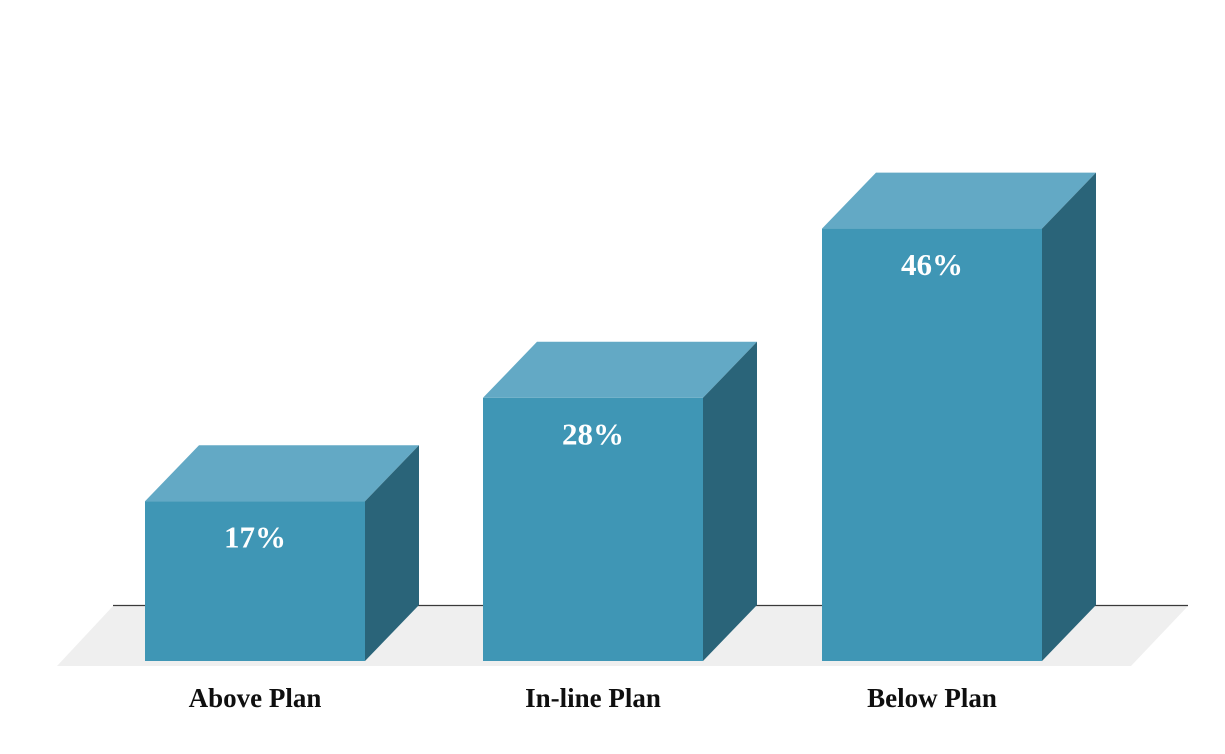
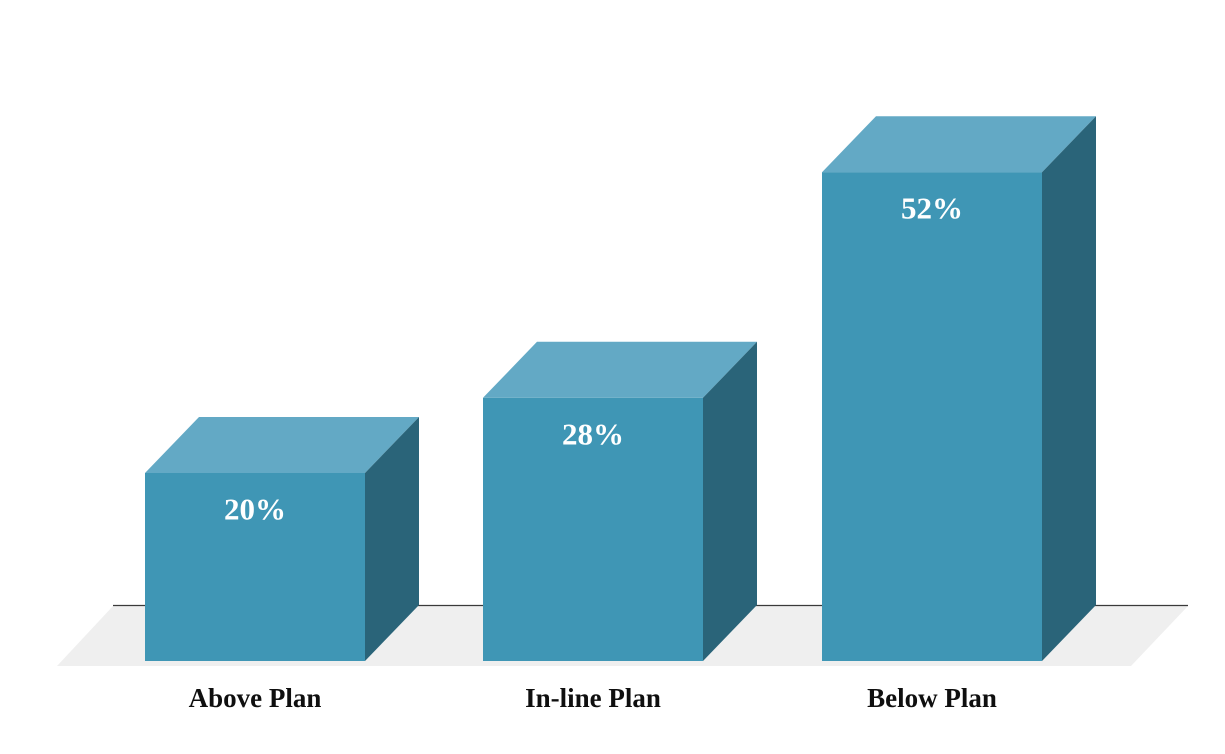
Above Plan: 17% -> 20%
Below Plan: 46% -> 52%
